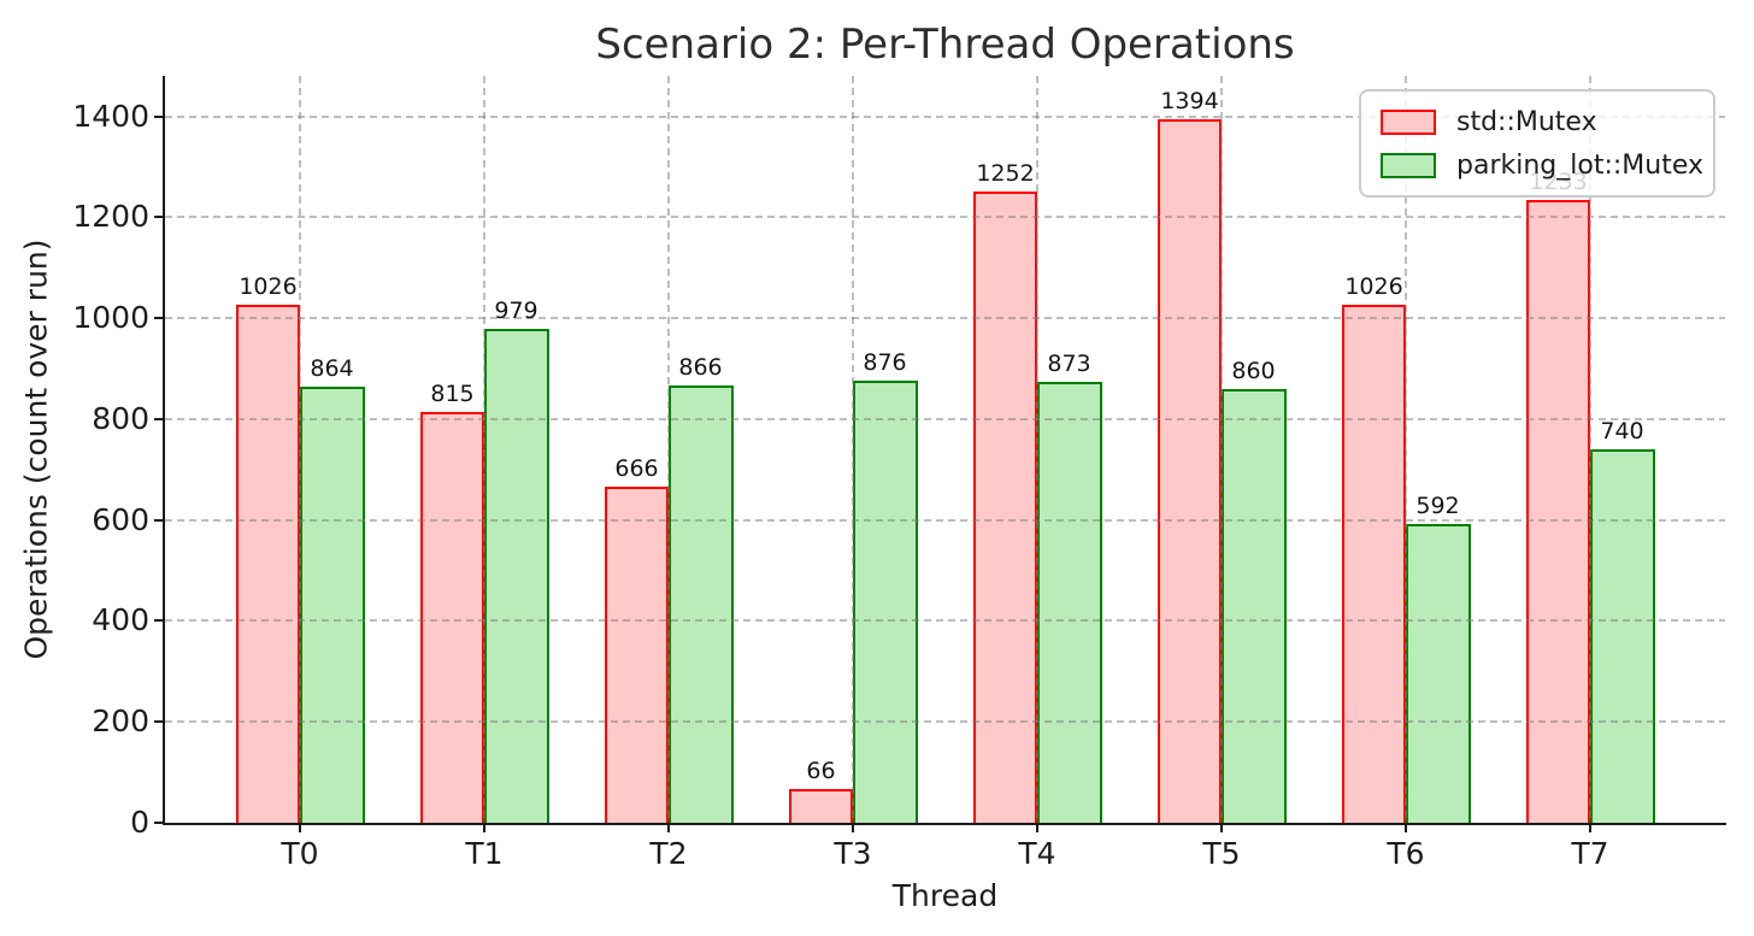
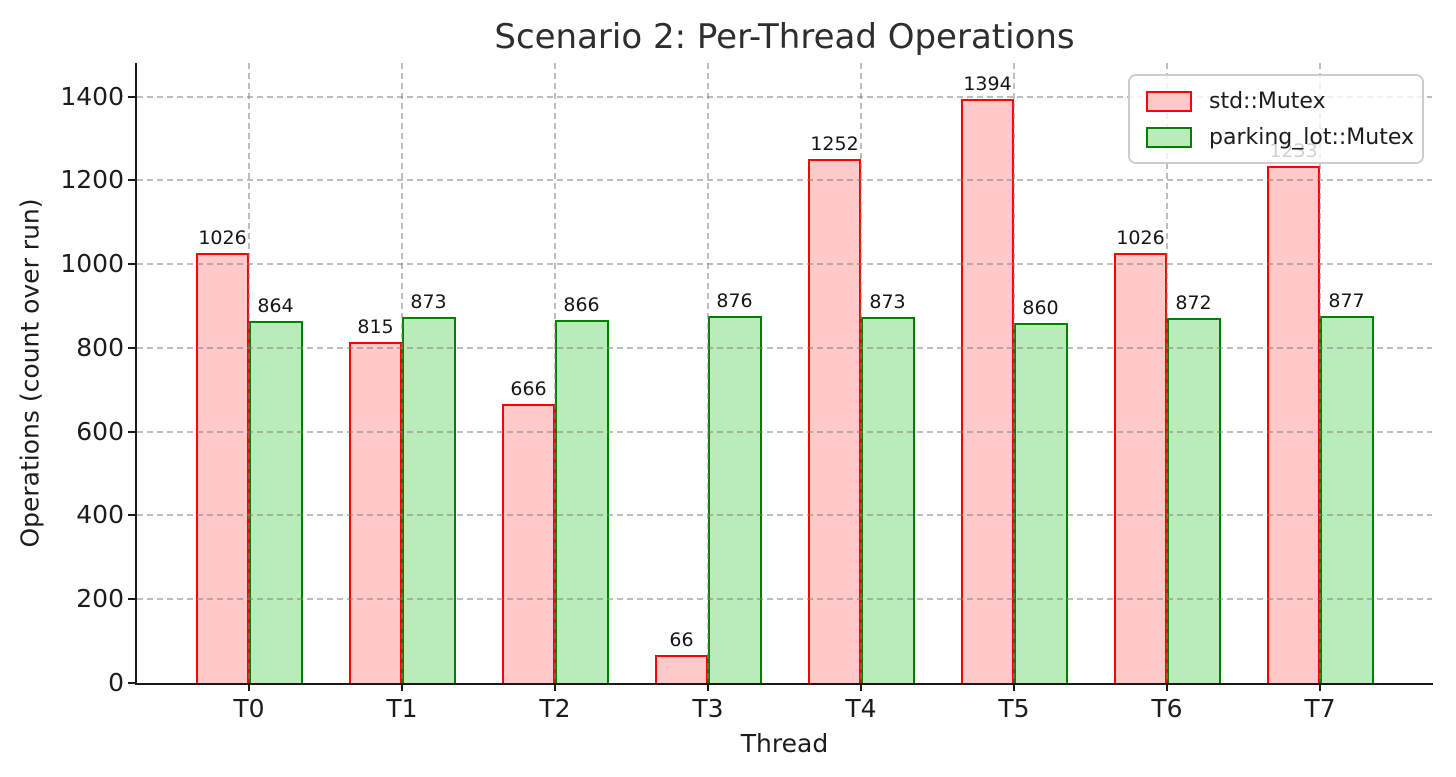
parking_lot::Mutex/T1: 979 -> 873
parking_lot::Mutex/T6: 592 -> 872
parking_lot::Mutex/T7: 740 -> 877
